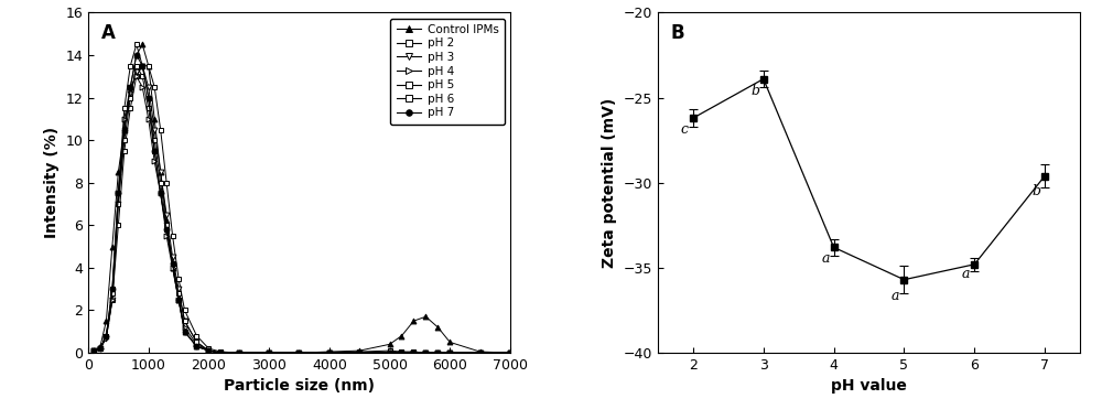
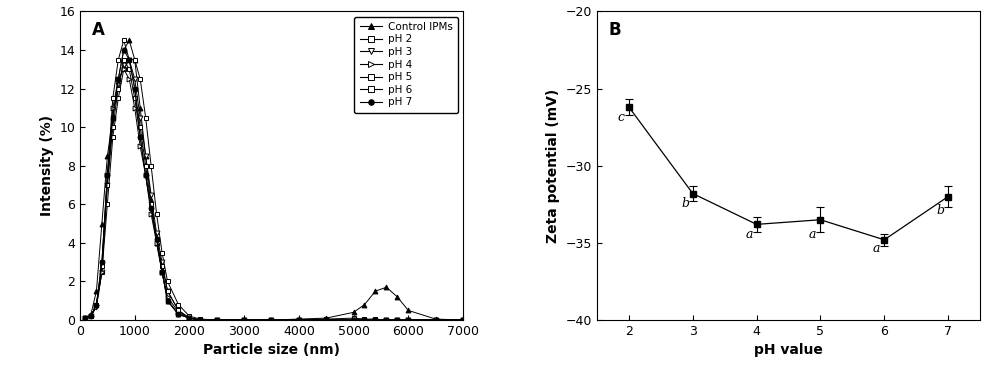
3: -23.9 -> -31.8
5: -35.7 -> -33.5
7: -29.6 -> -32.0
